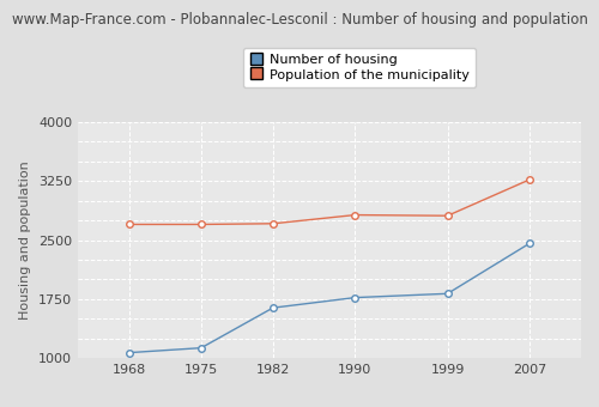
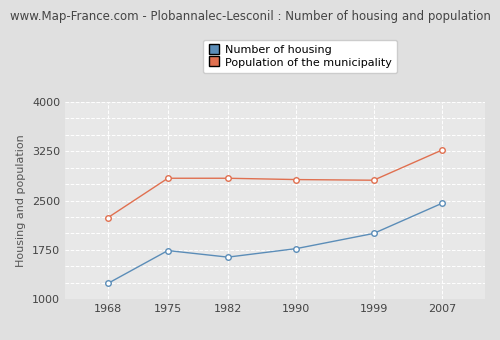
Number of housing/1968: 1070 -> 1240
Population of the municipality/1968: 2700 -> 2240
Number of housing/1975: 1130 -> 1740
Population of the municipality/1975: 2700 -> 2840
Population of the municipality/1982: 2710 -> 2840
Number of housing/1999: 1820 -> 2000
